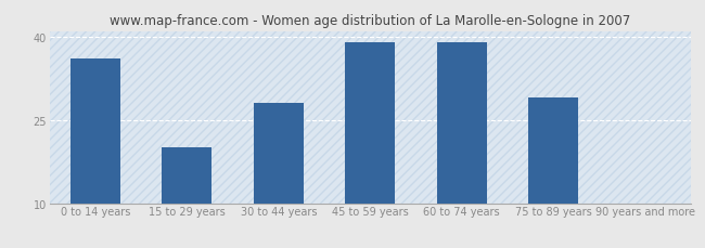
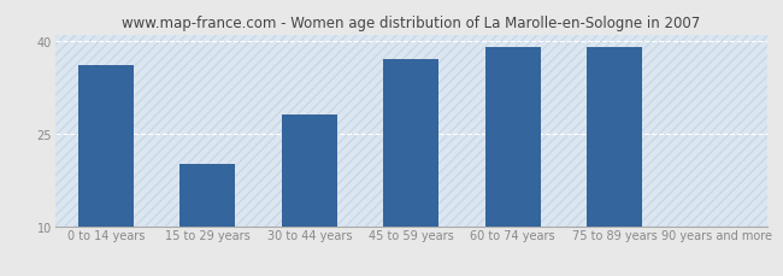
45 to 59 years: 39 -> 37
75 to 89 years: 29 -> 39
